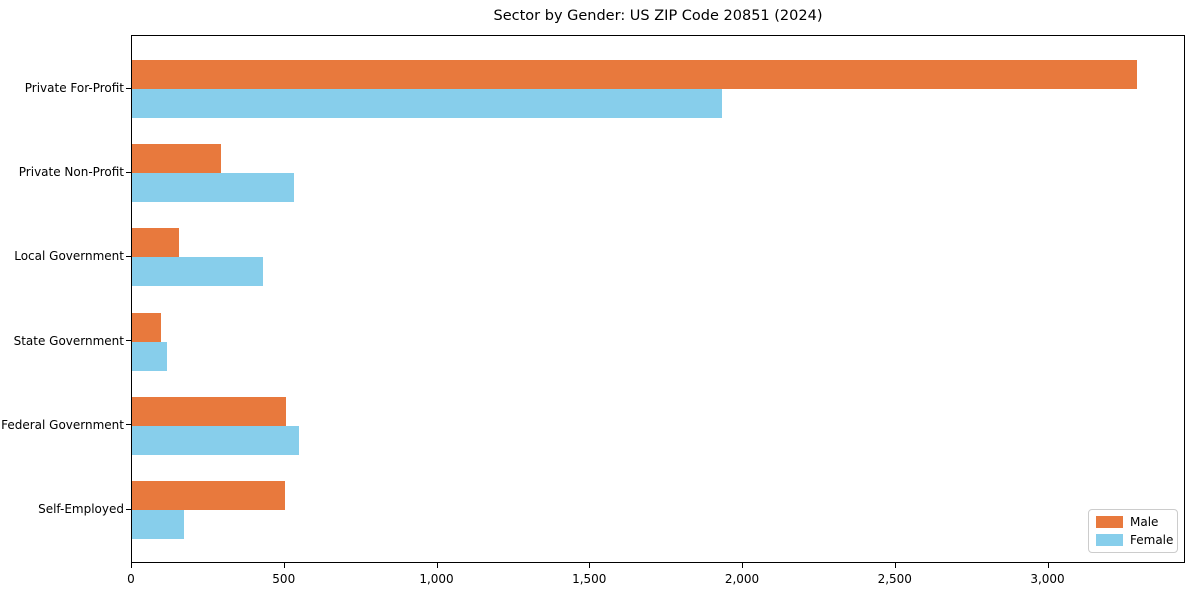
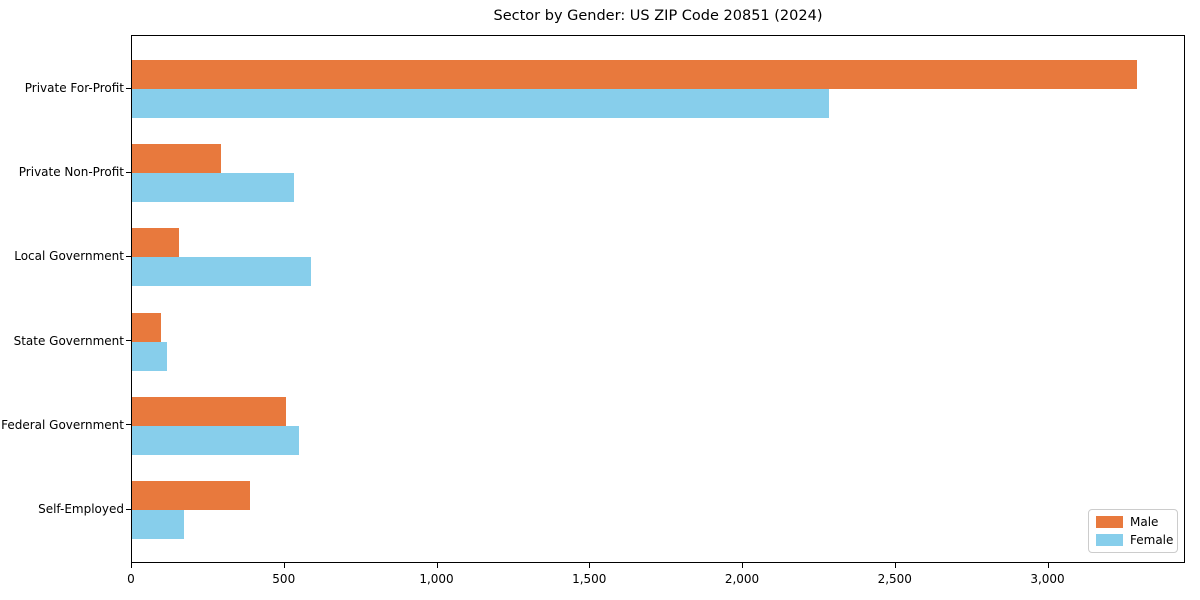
Female/Private For-Profit: 1930 -> 2280
Female/Local Government: 430 -> 580
Male/Self-Employed: 500 -> 380
